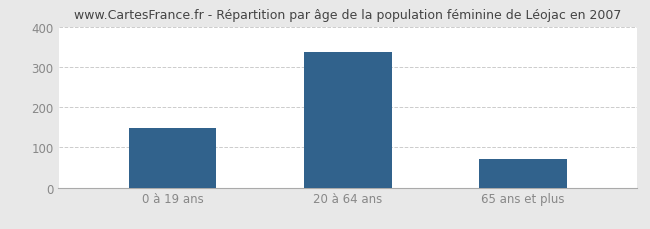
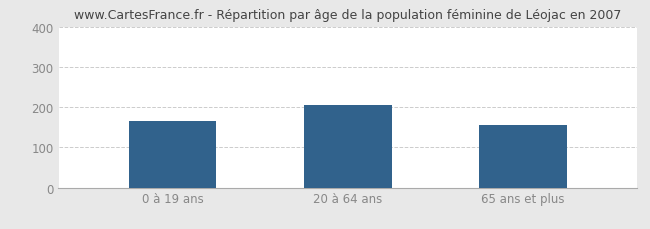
0 à 19 ans: 148 -> 165
20 à 64 ans: 336 -> 205
65 ans et plus: 72 -> 155
